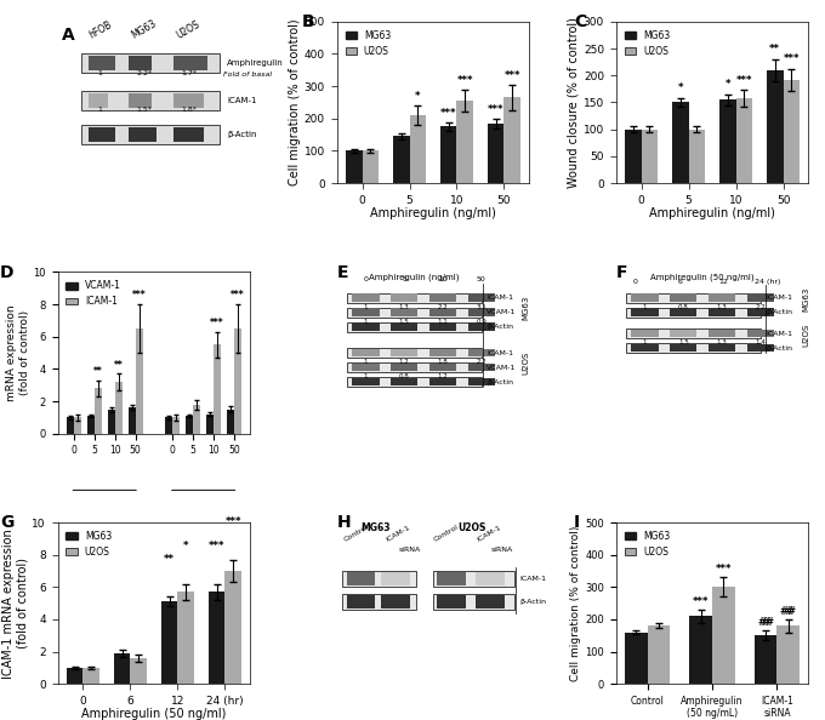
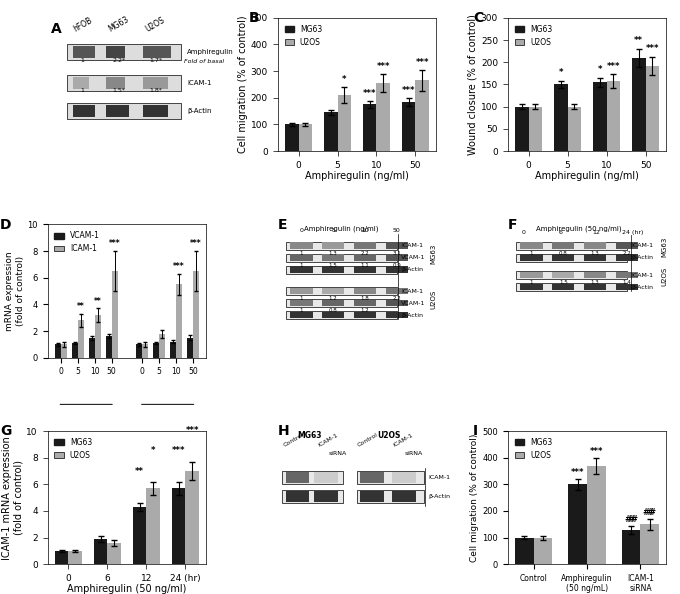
MG63/12: 5.1 -> 4.3
MG63/Control: 160 -> 100
U2OS/Control: 180 -> 100
MG63/Amphiregulin (50 ng/mL): 210 -> 300
U2OS/Amphiregulin (50 ng/mL): 300 -> 370
MG63/ICAM-1 siRNA: 150 -> 130
U2OS/ICAM-1 siRNA: 180 -> 150
